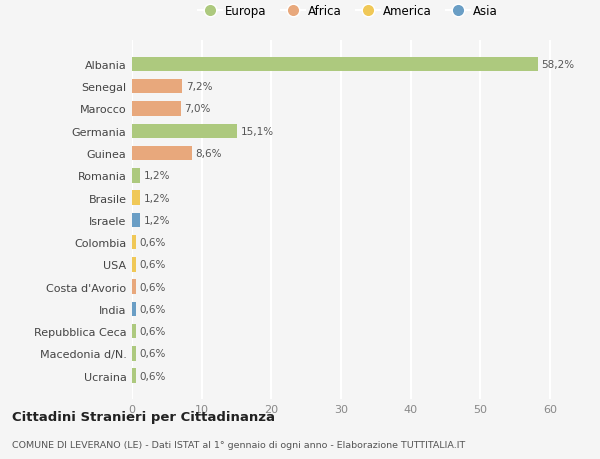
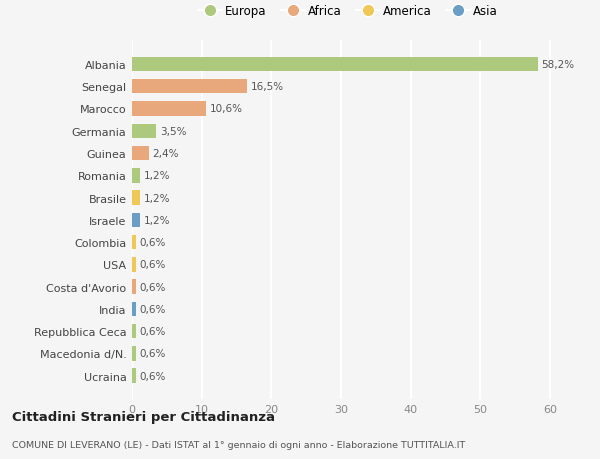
Senegal: 7,2% -> 16,5%
Marocco: 7,0% -> 10,6%
Germania: 15,1% -> 3,5%
Guinea: 8,6% -> 2,4%
